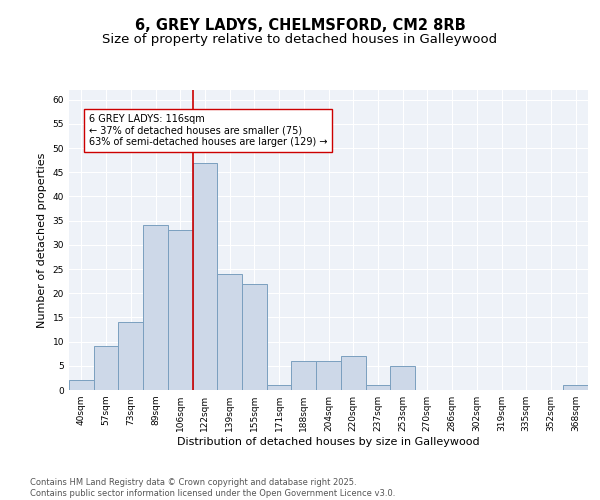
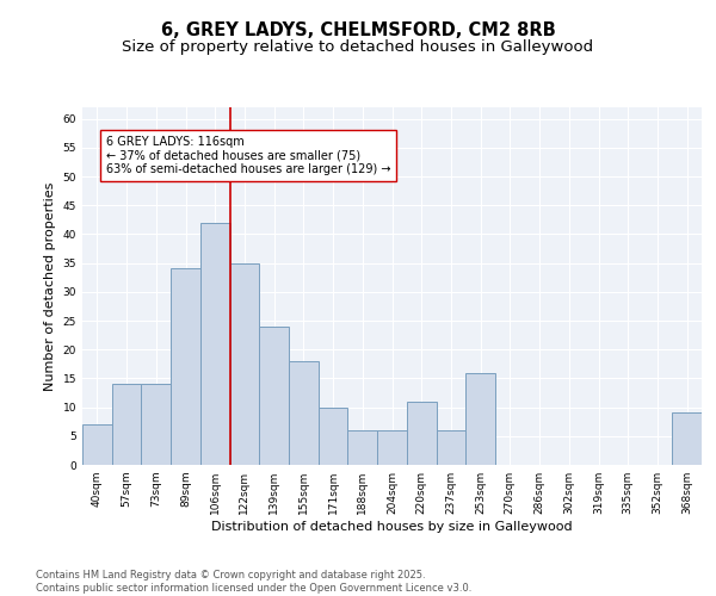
40sqm: 2 -> 7
57sqm: 9 -> 14
106sqm: 33 -> 42
122sqm: 47 -> 35
155sqm: 22 -> 18
171sqm: 1 -> 10
220sqm: 7 -> 11
237sqm: 1 -> 6
253sqm: 5 -> 16
368sqm: 1 -> 9
